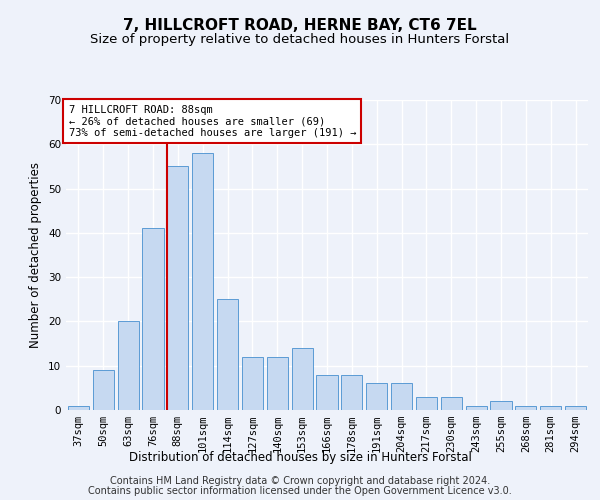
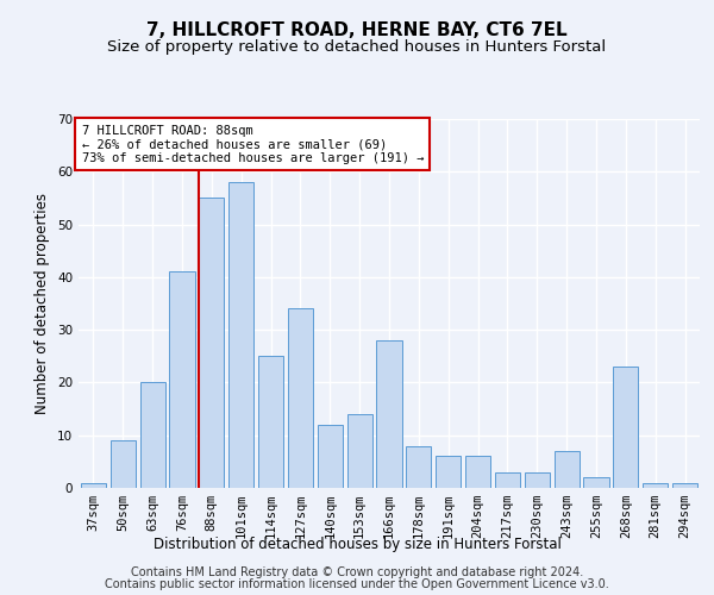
127sqm: 12 -> 34
166sqm: 8 -> 28
243sqm: 1 -> 7
268sqm: 1 -> 23
